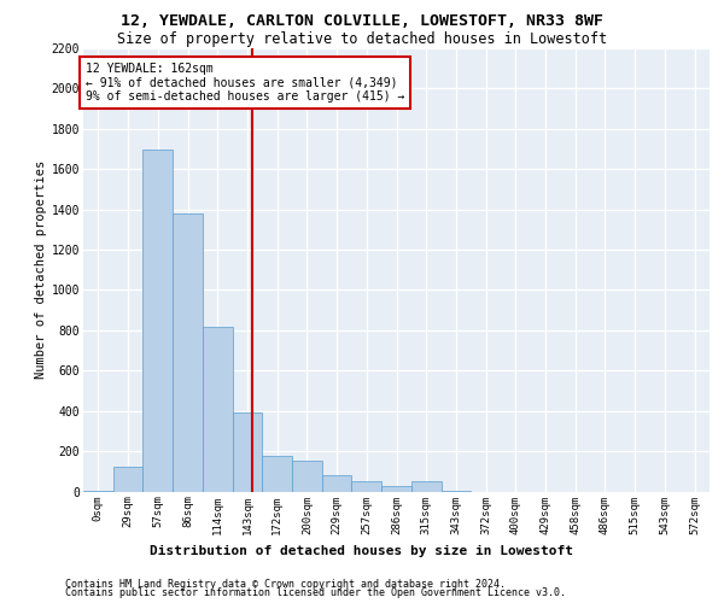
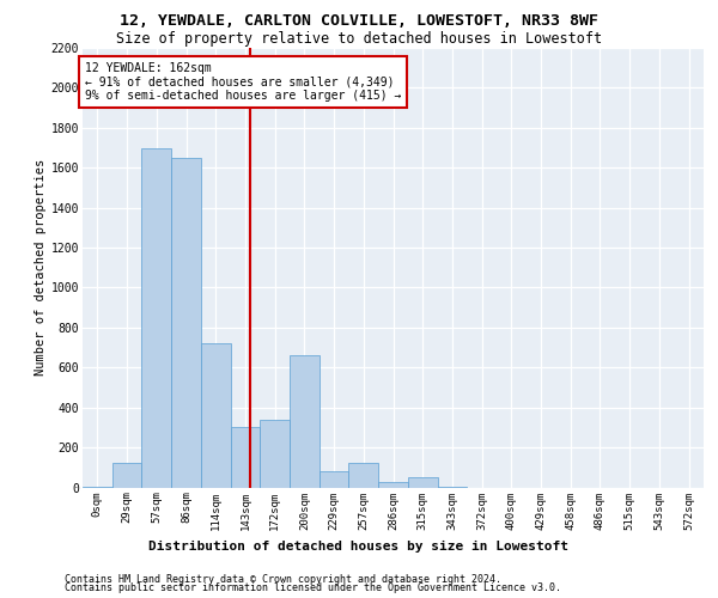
86sqm: 1380 -> 1650
114sqm: 820 -> 720
143sqm: 390 -> 300
172sqm: 180 -> 340
200sqm: 160 -> 660
257sqm: 50 -> 120
